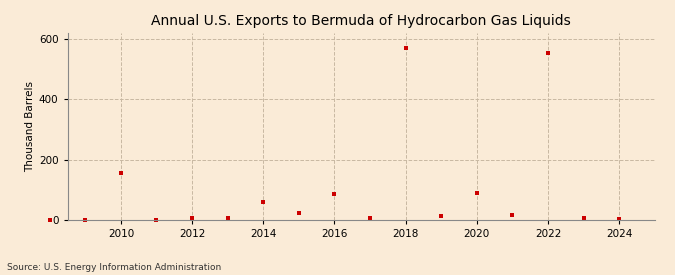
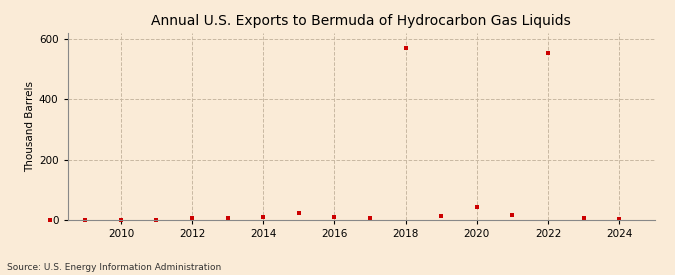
2010: 155 -> 1
2014: 60 -> 10
2016: 85 -> 10
2020: 90 -> 42
